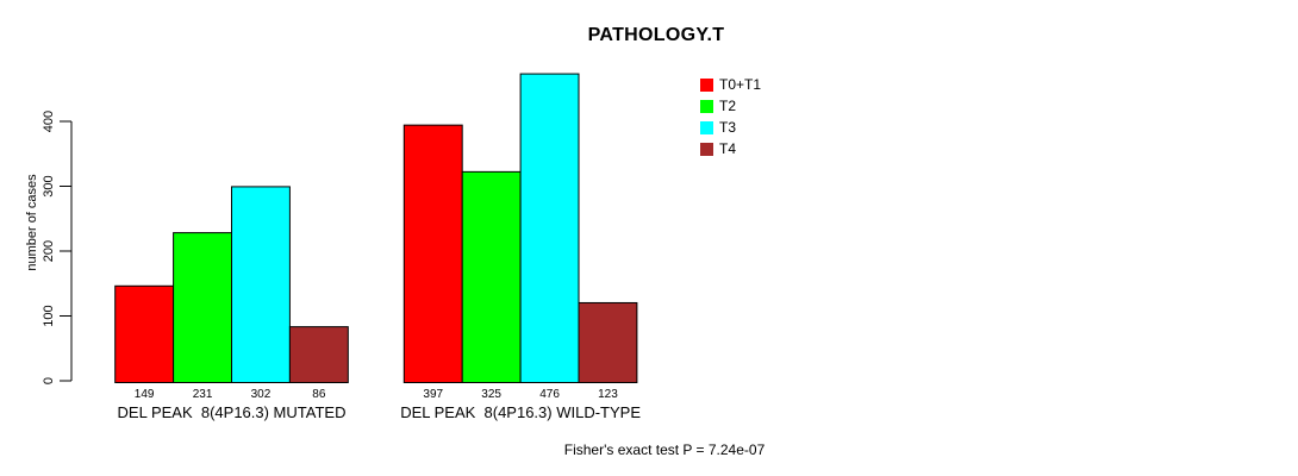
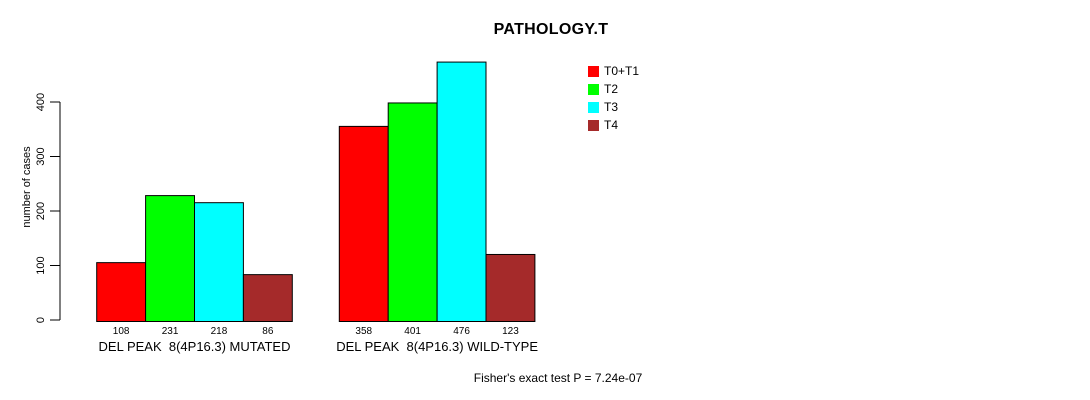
T0+T1/DEL PEAK 8(4P16.3) MUTATED: 149 -> 108
T3/DEL PEAK 8(4P16.3) MUTATED: 302 -> 218
T0+T1/DEL PEAK 8(4P16.3) WILD-TYPE: 397 -> 358
T2/DEL PEAK 8(4P16.3) WILD-TYPE: 325 -> 401
